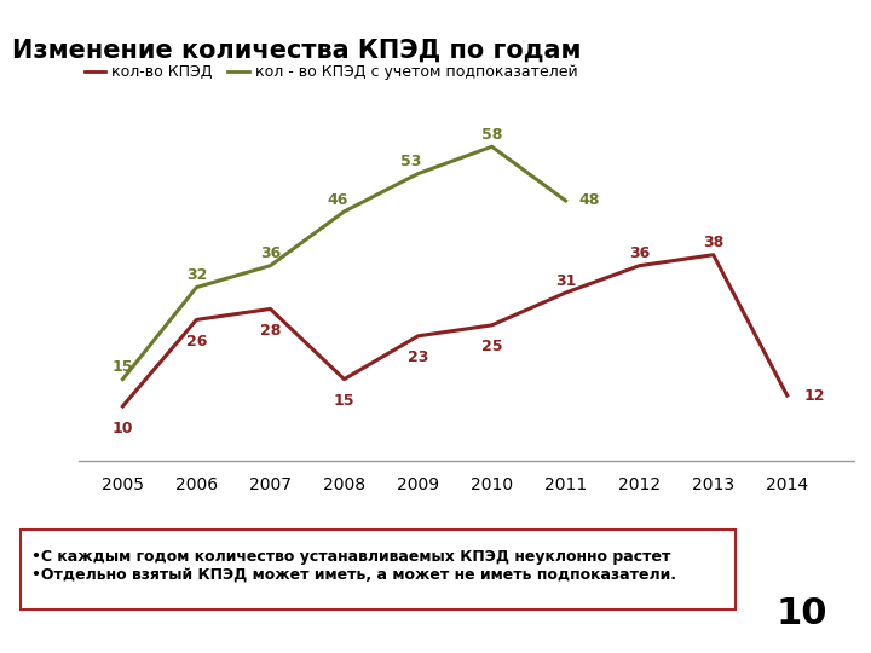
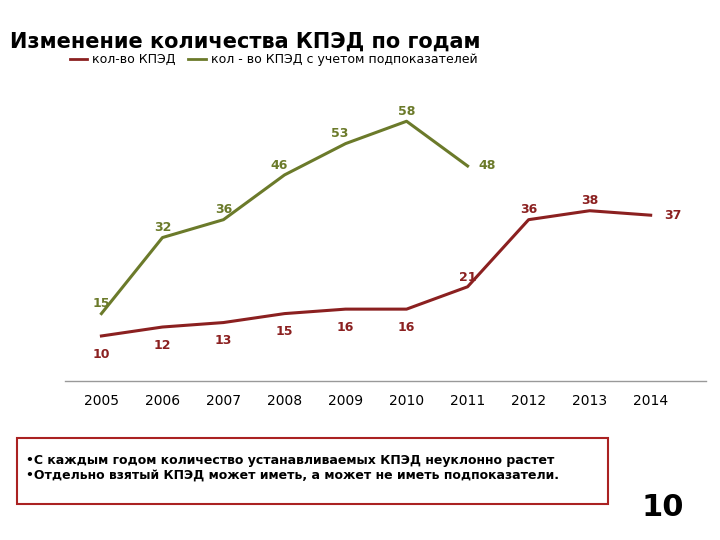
кол-во КПЭД/2006: 26 -> 12
кол-во КПЭД/2007: 28 -> 13
кол-во КПЭД/2009: 23 -> 16
кол-во КПЭД/2010: 25 -> 16
кол-во КПЭД/2011: 31 -> 21
кол-во КПЭД/2014: 12 -> 37
